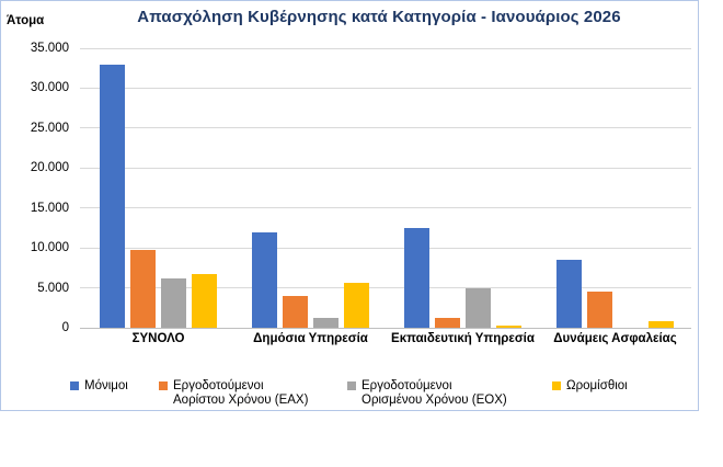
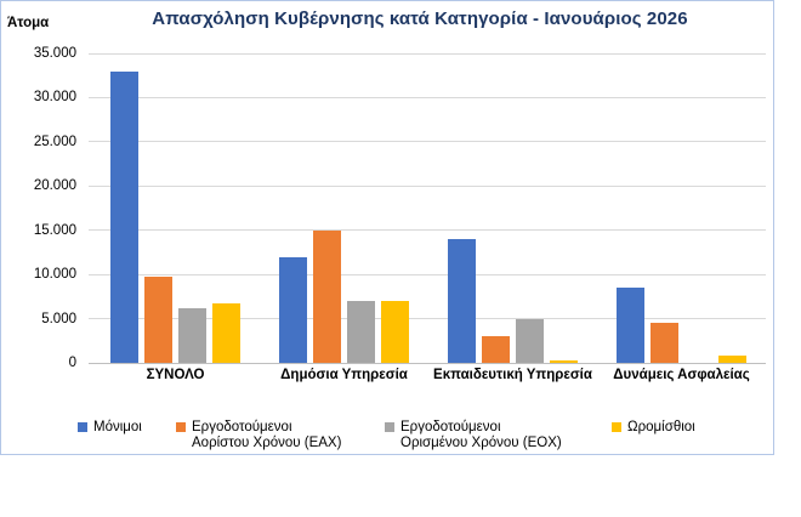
Εργοδοτούμενοι Αορίστου Χρόνου (ΕΑΧ)/Δημόσια Υπηρεσία: 4000 -> 15000
Εργοδοτούμενοι Ορισμένου Χρόνου (ΕΟΧ)/Δημόσια Υπηρεσία: 1000 -> 7000
Ωρομίσθιοι/Δημόσια Υπηρεσία: 6000 -> 7000
Μόνιμοι/Εκπαιδευτική Υπηρεσία: 12000 -> 14000
Εργοδοτούμενοι Αορίστου Χρόνου (ΕΑΧ)/Εκπαιδευτική Υπηρεσία: 1000 -> 3000
